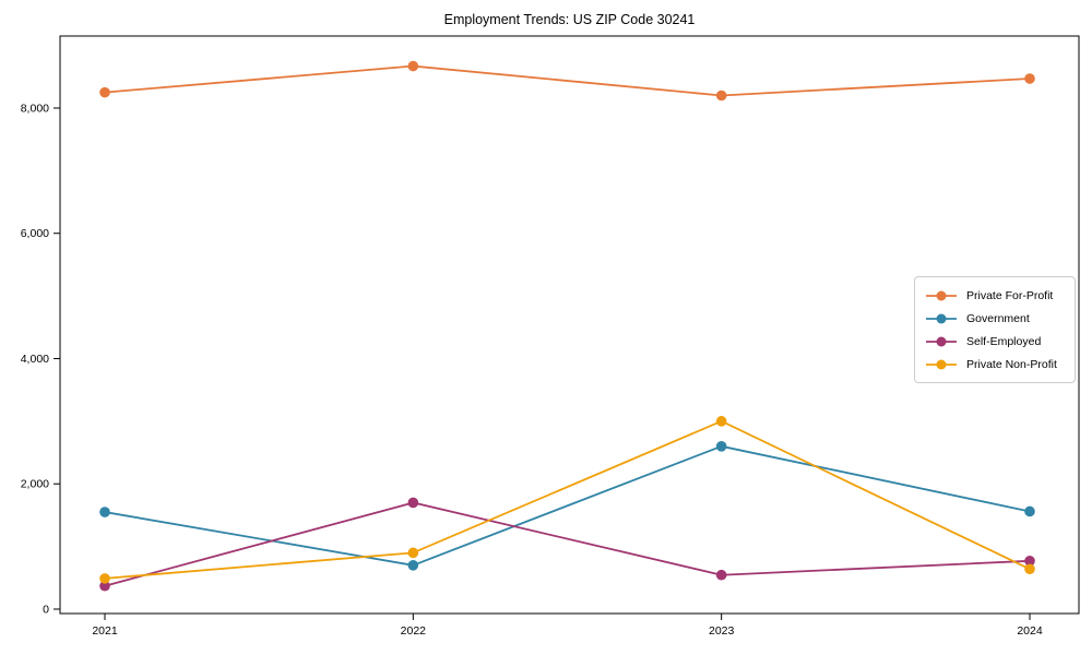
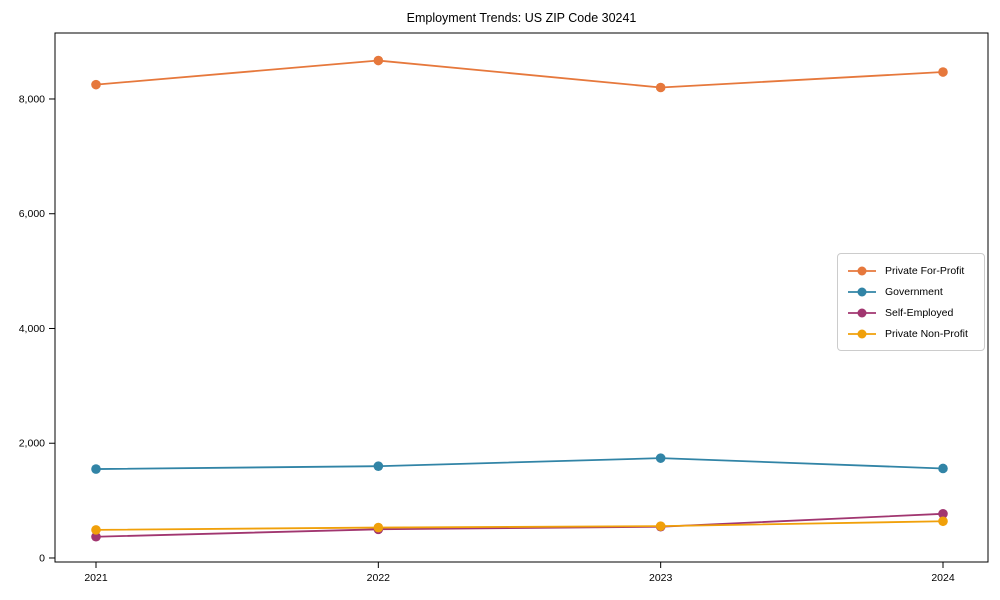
Government/2022: 700 -> 1600
Self-Employed/2022: 1700 -> 500
Private Non-Profit/2022: 900 -> 500
Government/2023: 2600 -> 1700
Private Non-Profit/2023: 3000 -> 600
